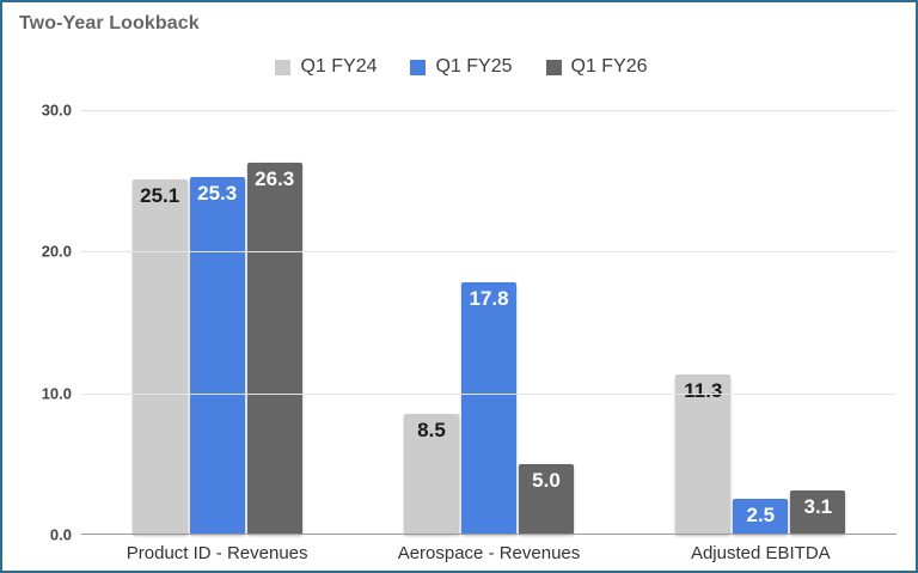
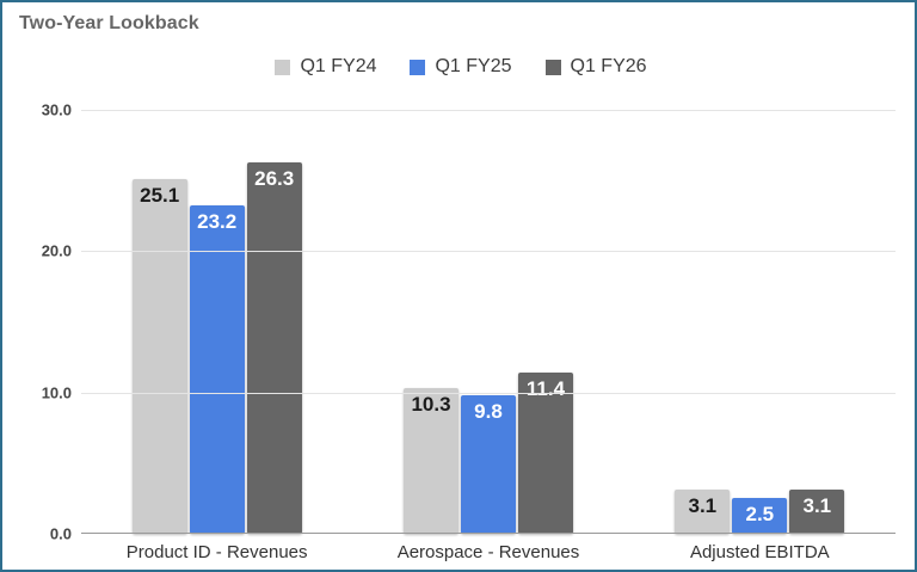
Q1 FY25/Product ID - Revenues: 25.3 -> 23.2
Q1 FY24/Aerospace - Revenues: 8.5 -> 10.3
Q1 FY25/Aerospace - Revenues: 17.8 -> 9.8
Q1 FY26/Aerospace - Revenues: 5.0 -> 11.4
Q1 FY24/Adjusted EBITDA: 11.3 -> 3.1
